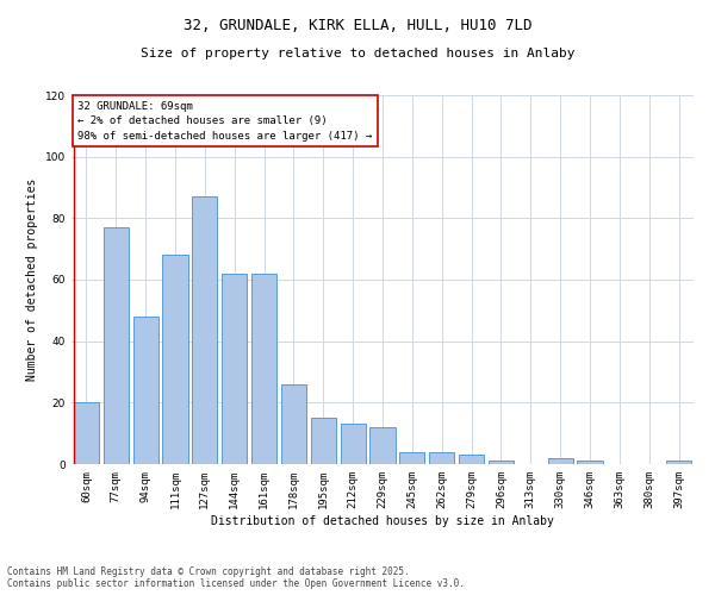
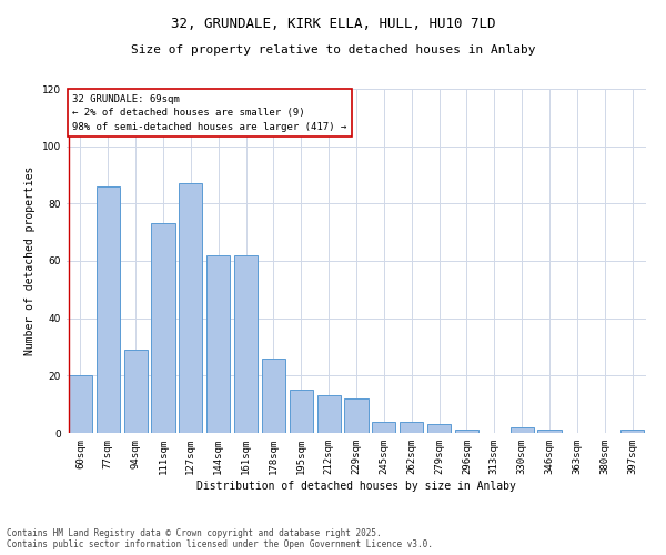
77sqm: 77 -> 86
94sqm: 48 -> 29
111sqm: 68 -> 73
